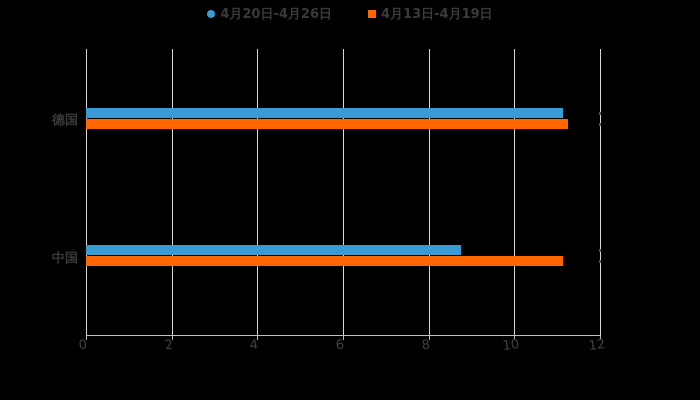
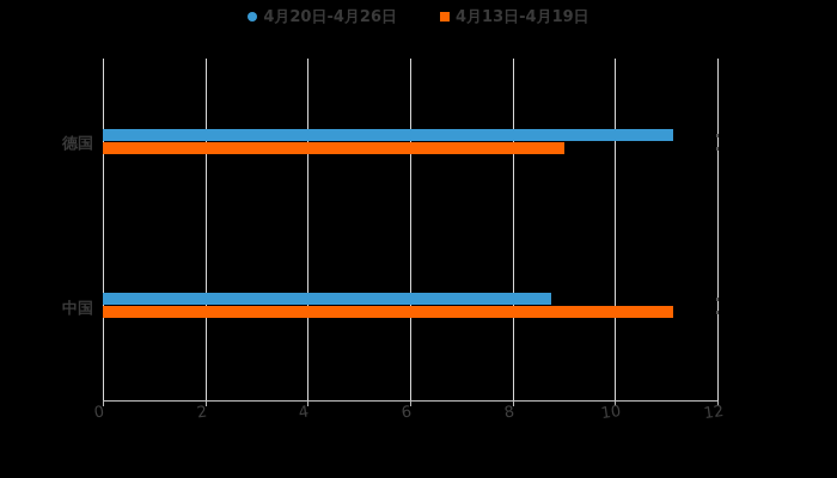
4月13日-4月19日/德国: 11.2 -> 9.0
